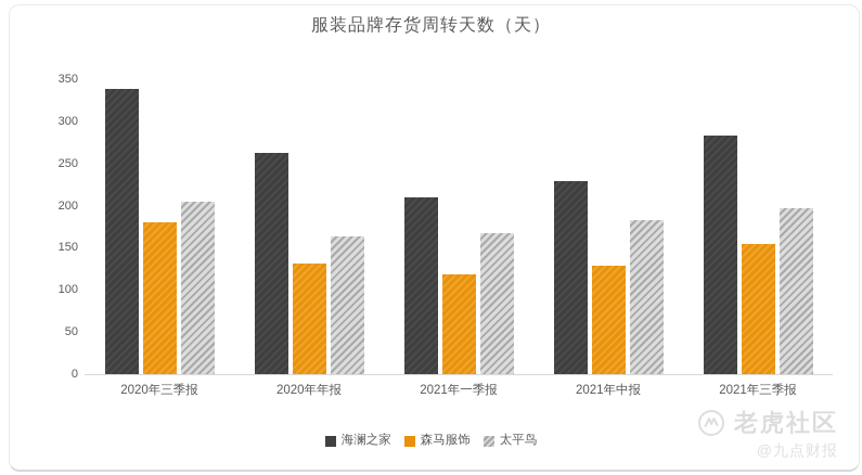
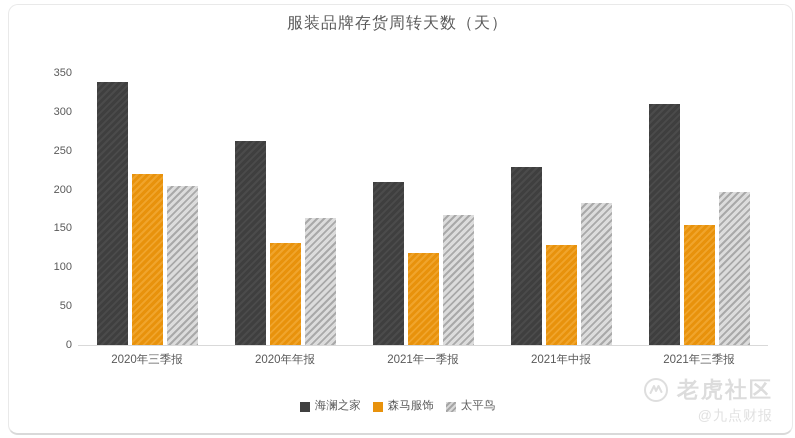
森马服饰/2020年三季报: 180 -> 220
海澜之家/2021年三季报: 280 -> 310
